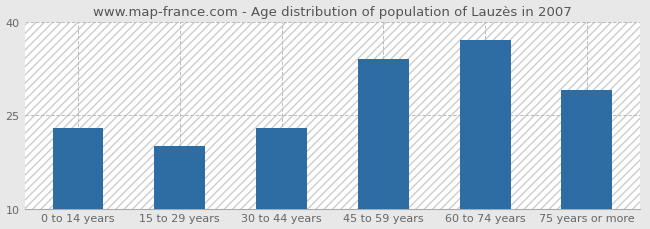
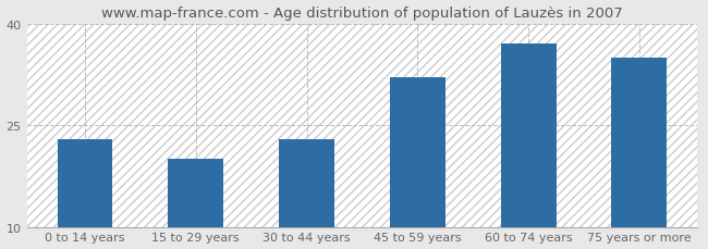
45 to 59 years: 34 -> 32
75 years or more: 29 -> 35
